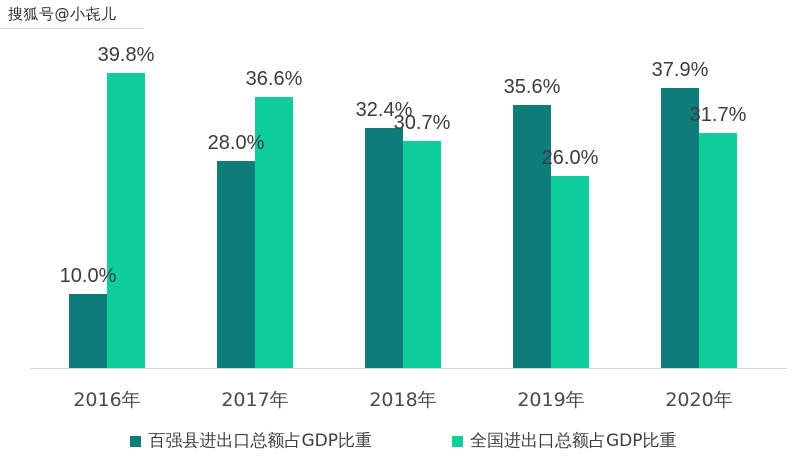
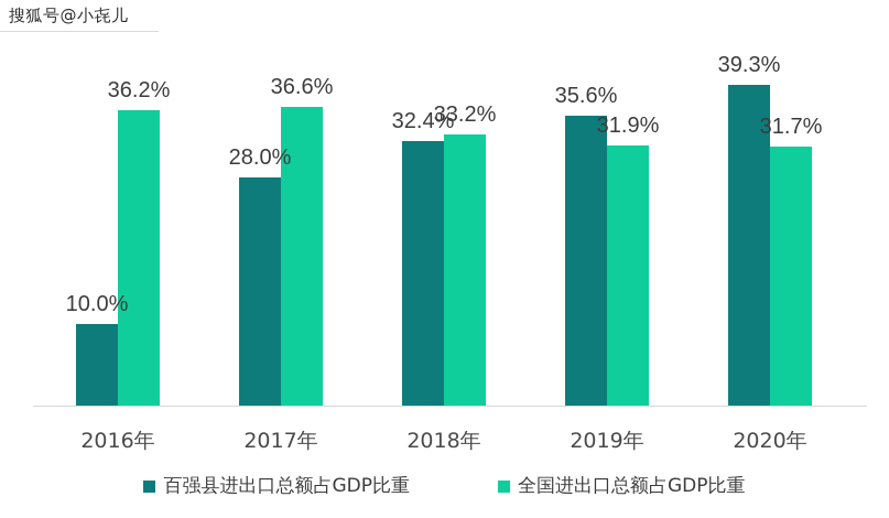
全国进出口总额占GDP比重/2016年: 39.8% -> 36.2%
全国进出口总额占GDP比重/2018年: 30.7% -> 33.2%
全国进出口总额占GDP比重/2019年: 26.0% -> 31.9%
百强县进出口总额占GDP比重/2020年: 37.9% -> 39.3%
